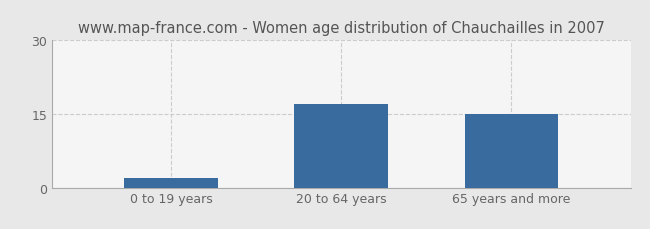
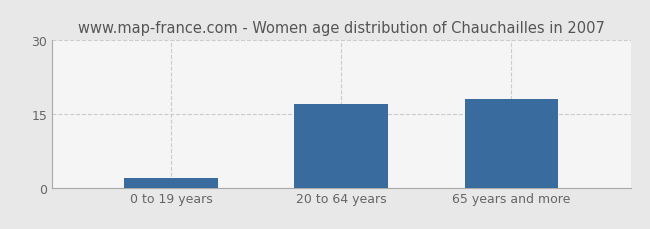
65 years and more: 15 -> 18
